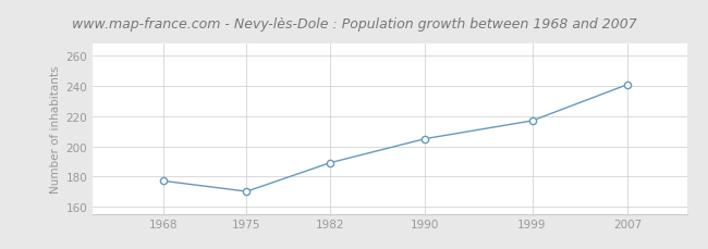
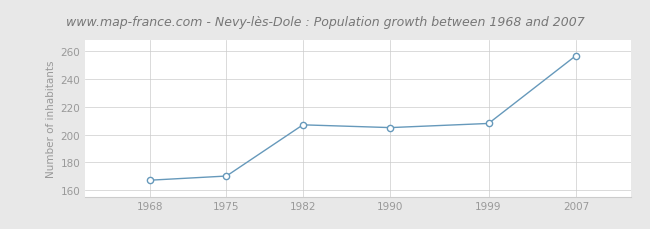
1968: 177 -> 167
1982: 189 -> 207
1999: 217 -> 208
2007: 241 -> 257
